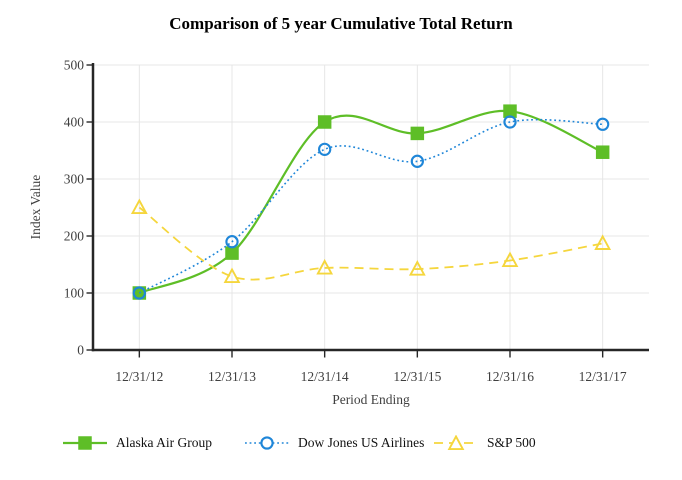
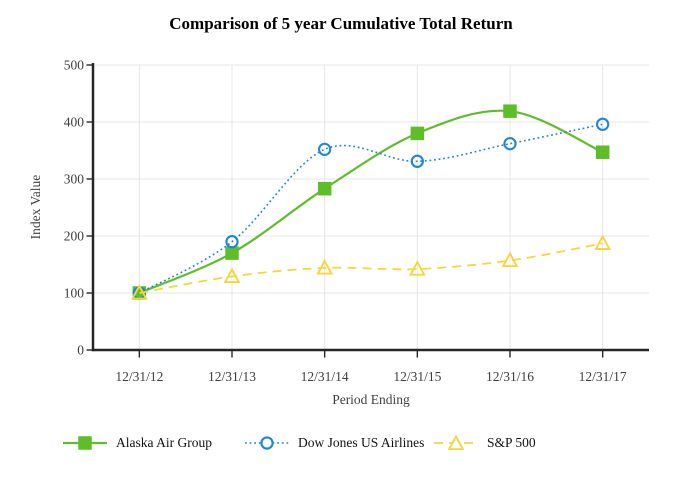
S&P 500/12/31/12: 250 -> 100
Alaska Air Group/12/31/14: 400 -> 280
Dow Jones US Airlines/12/31/16: 400 -> 360
